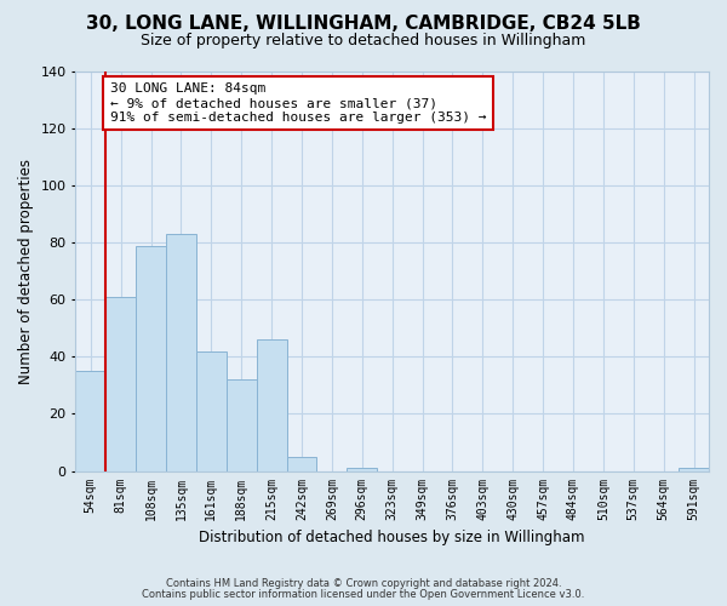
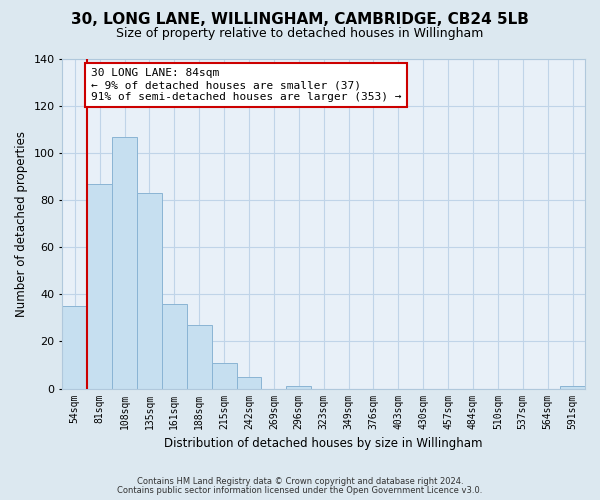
81sqm: 61 -> 87
108sqm: 79 -> 107
161sqm: 42 -> 36
188sqm: 32 -> 27
215sqm: 46 -> 11
